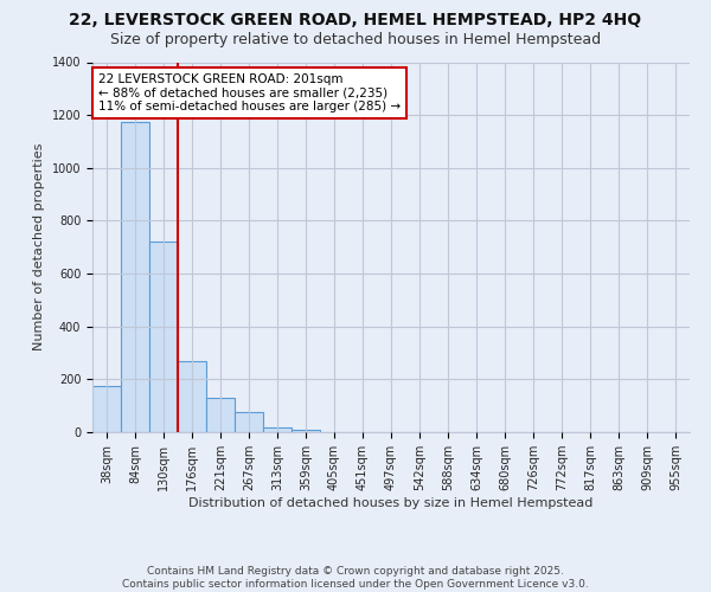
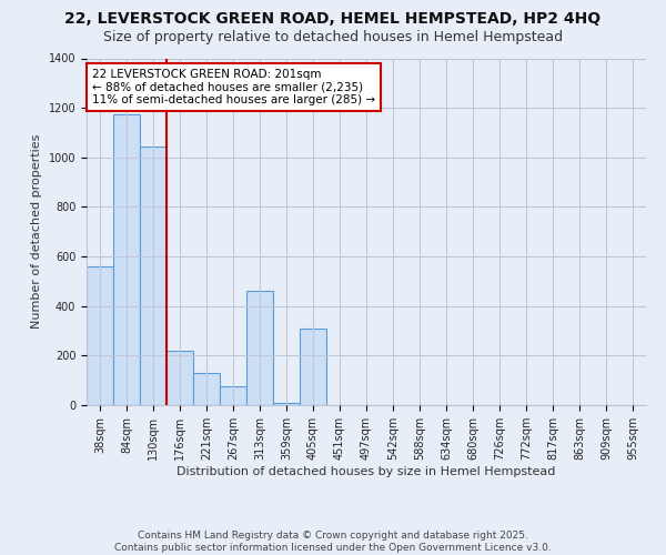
38sqm: 175 -> 560
130sqm: 720 -> 1045
176sqm: 270 -> 220
313sqm: 20 -> 460
405sqm: 2 -> 310
